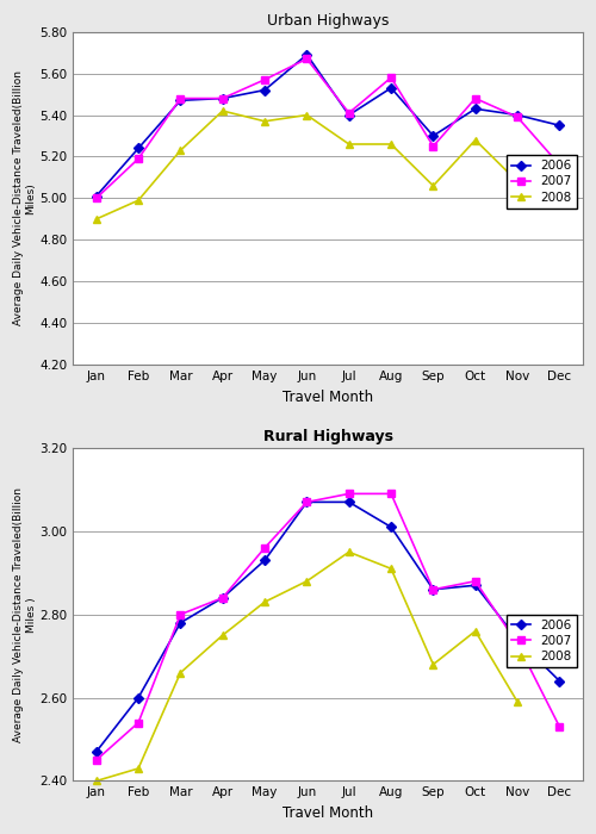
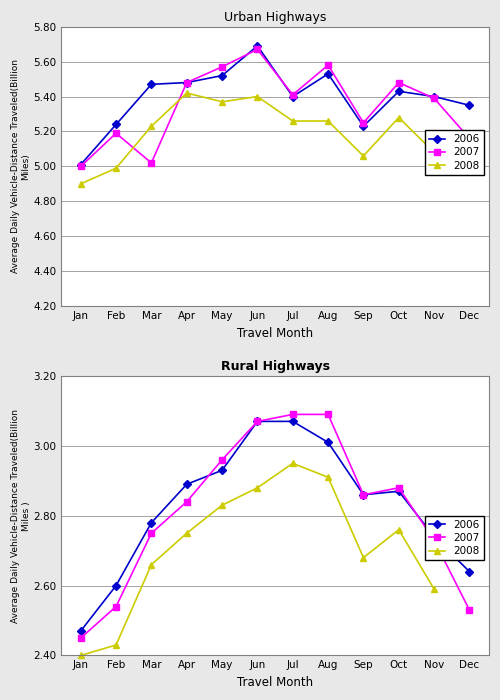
Urban Highways/2007/Mar: 5.48 -> 5.02
Urban Highways/2006/Sep: 5.30 -> 5.23
Rural Highways/2007/Mar: 2.80 -> 2.75
Rural Highways/2006/Apr: 2.84 -> 2.89
